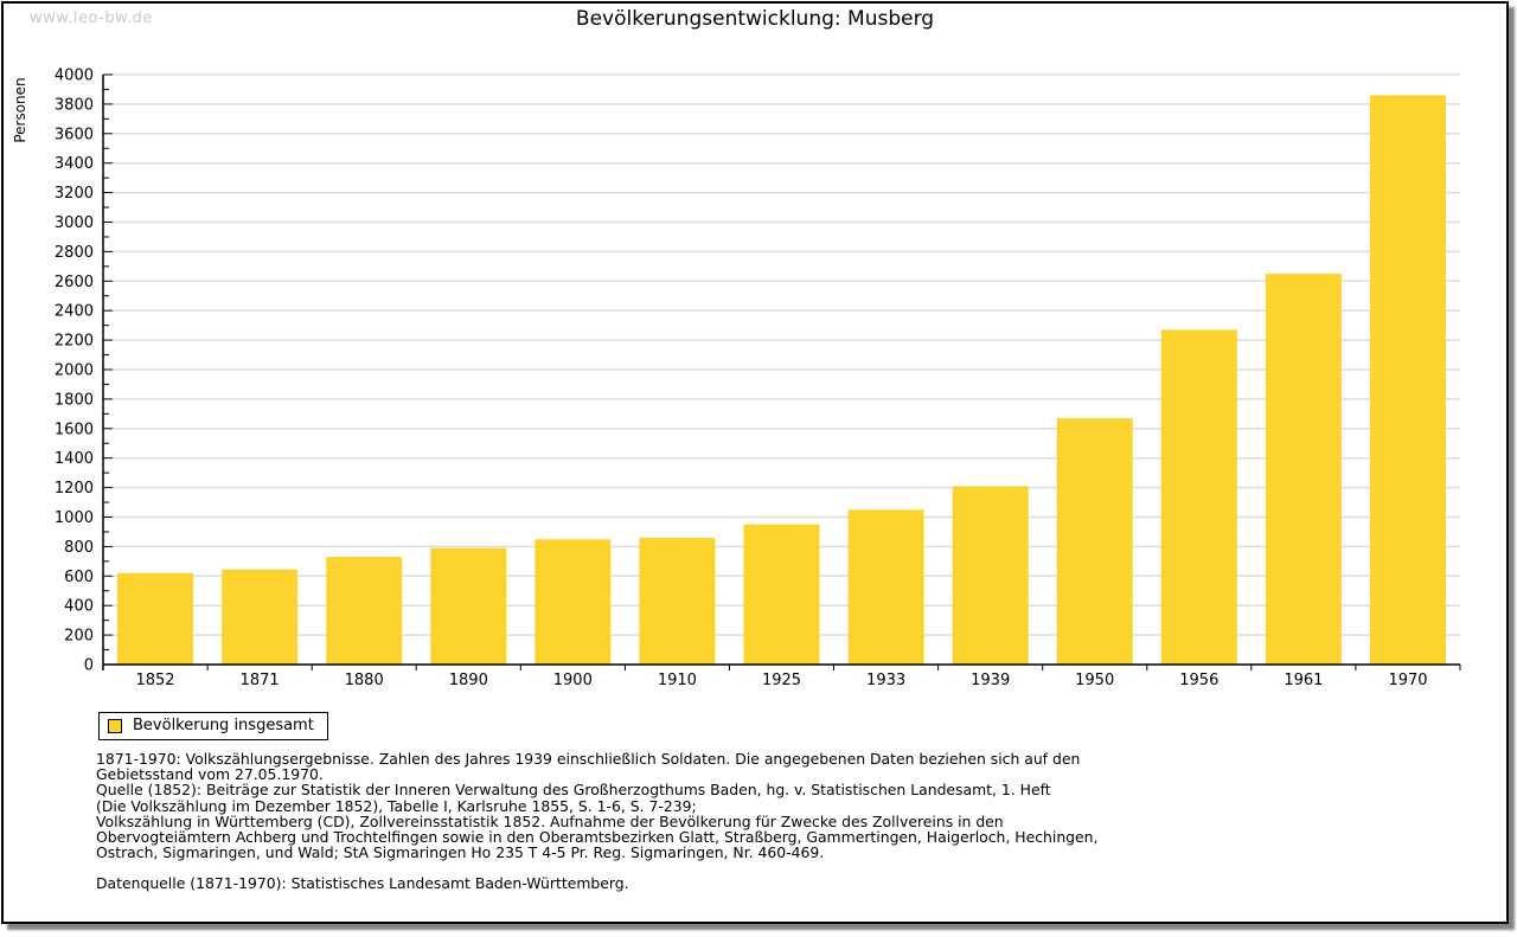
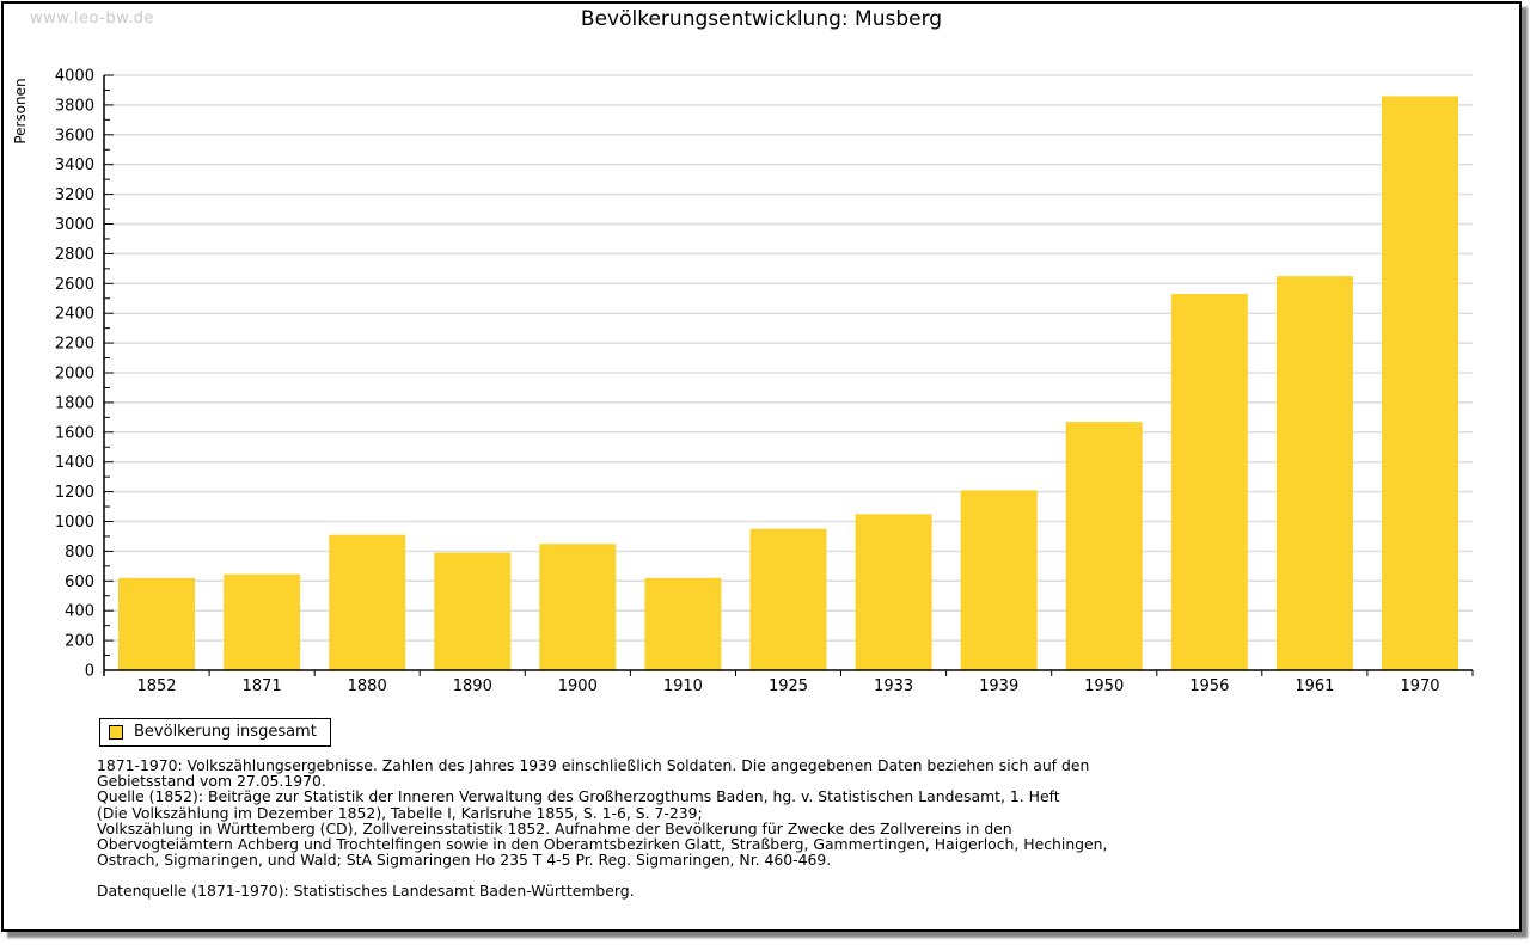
1880: 730 -> 910
1910: 860 -> 620
1956: 2270 -> 2530
